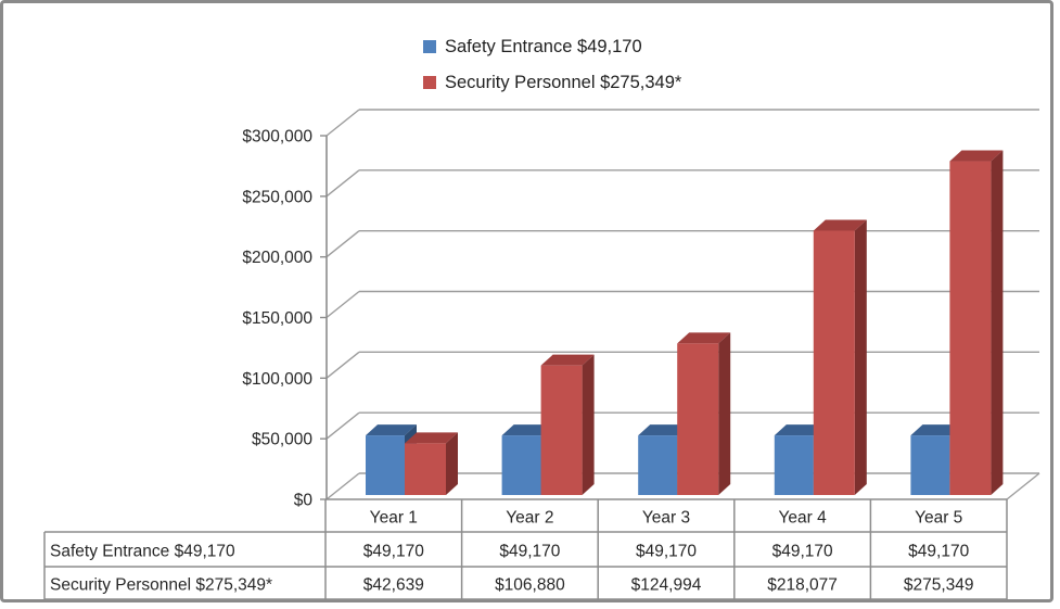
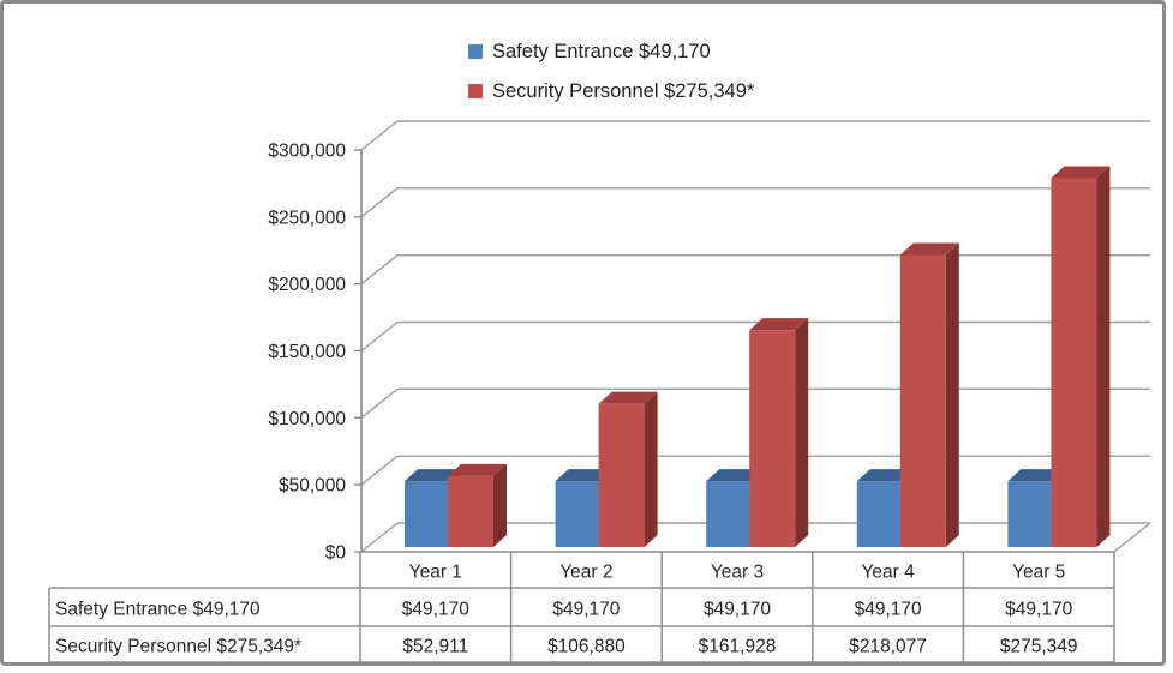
Security Personnel $275,349*/Year 1: $42,639 -> $52,911
Security Personnel $275,349*/Year 3: $124,994 -> $161,928
